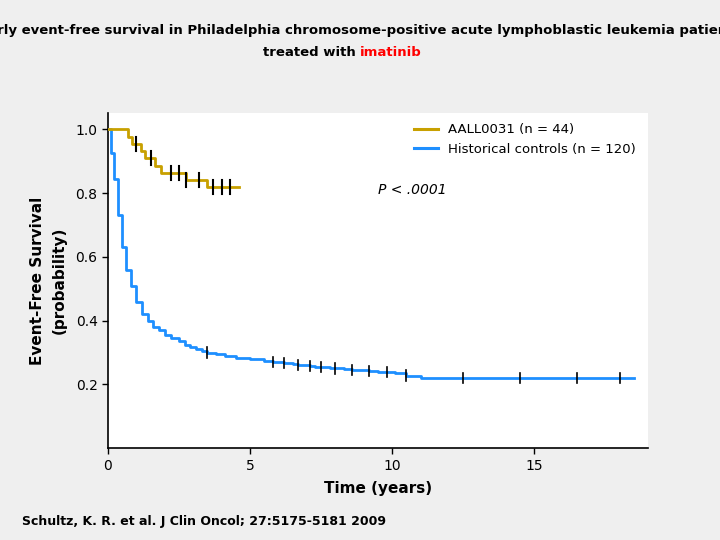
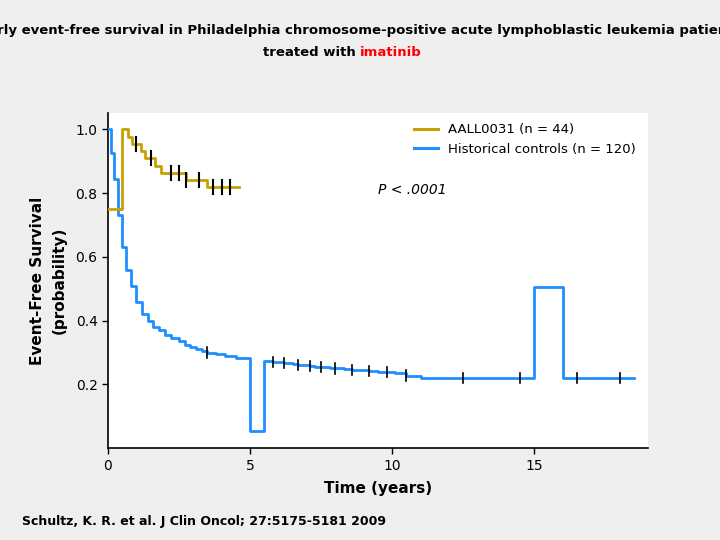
AALL0031 (n = 44)/0: 1.000 -> 0.750
Historical controls (n = 120)/5: 0.279 -> 0.055
Historical controls (n = 120)/15: 0.220 -> 0.505
